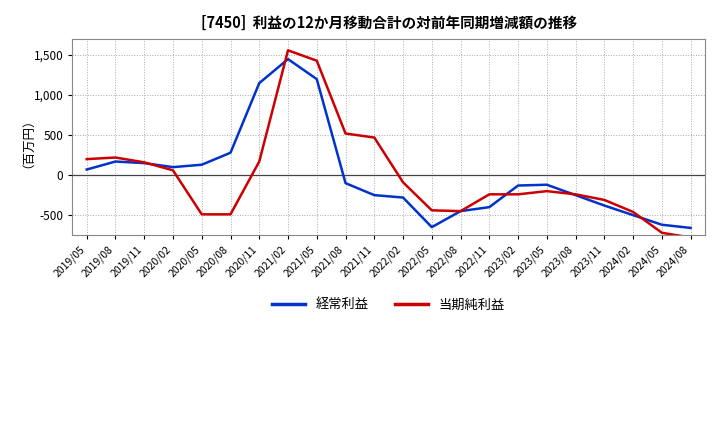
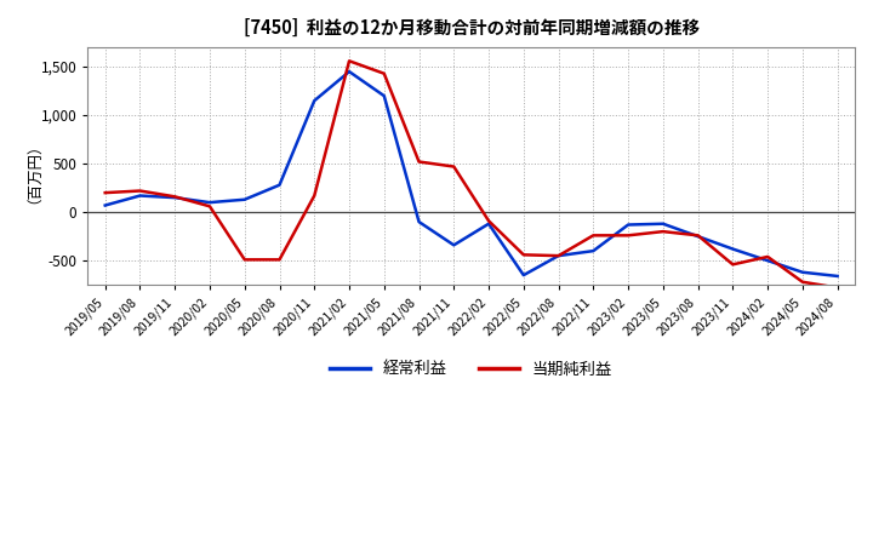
経常利益/2021/11: -250 -> -340
経常利益/2022/02: -280 -> -120
当期純利益/2023/11: -310 -> -540
